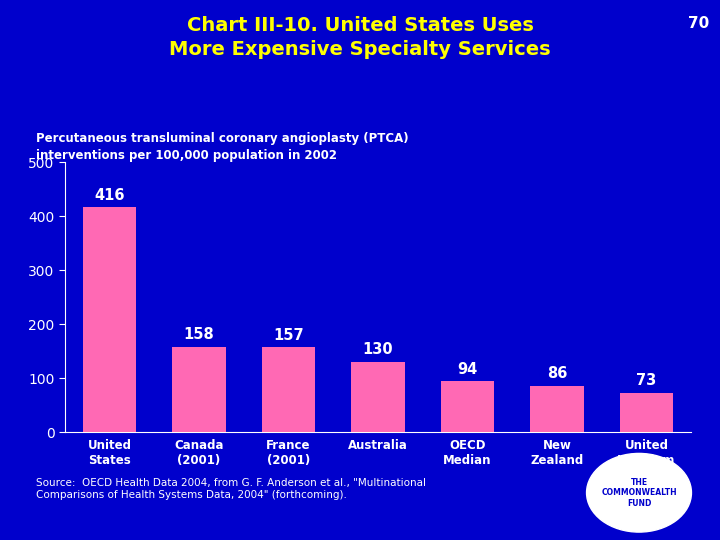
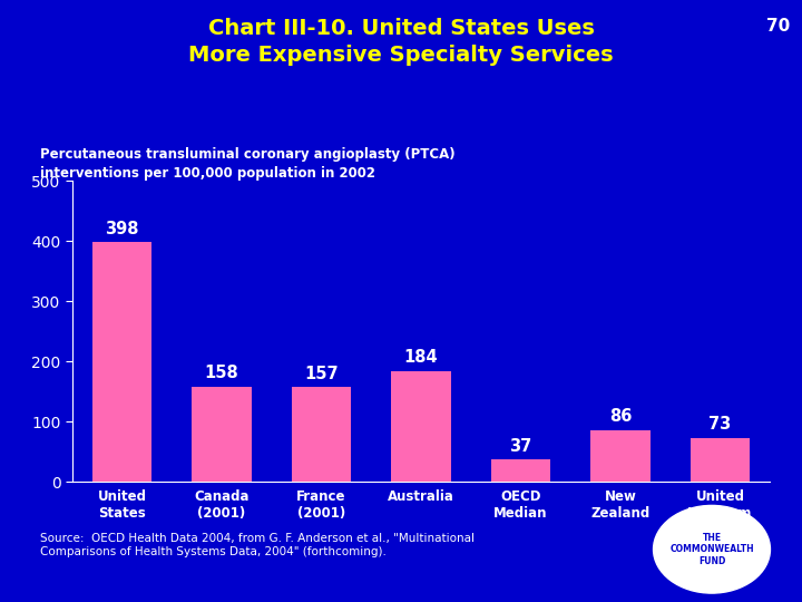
United States: 416 -> 398
Australia: 130 -> 184
OECD Median: 94 -> 37
